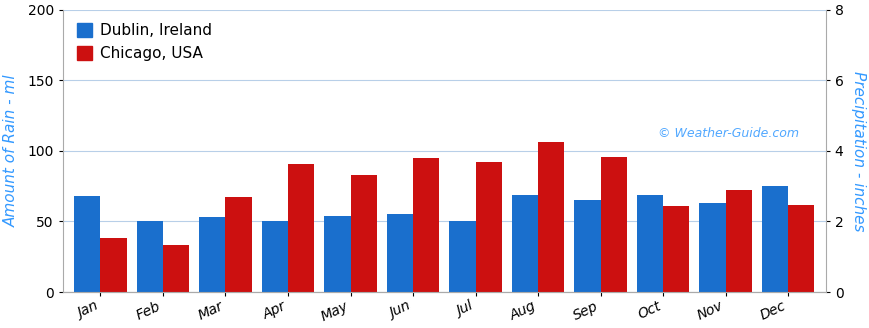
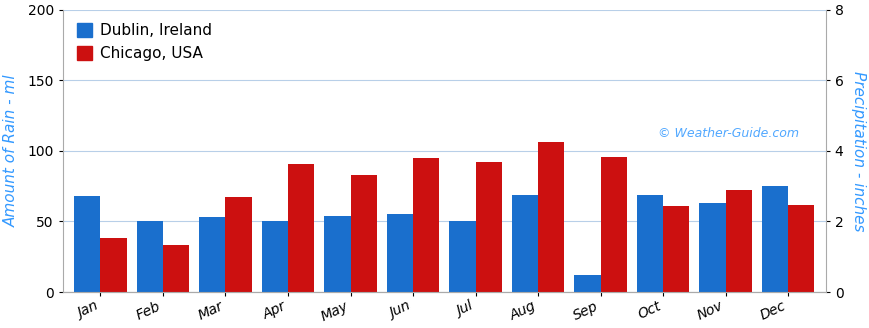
Dublin, Ireland/Sep: 65 -> 12
